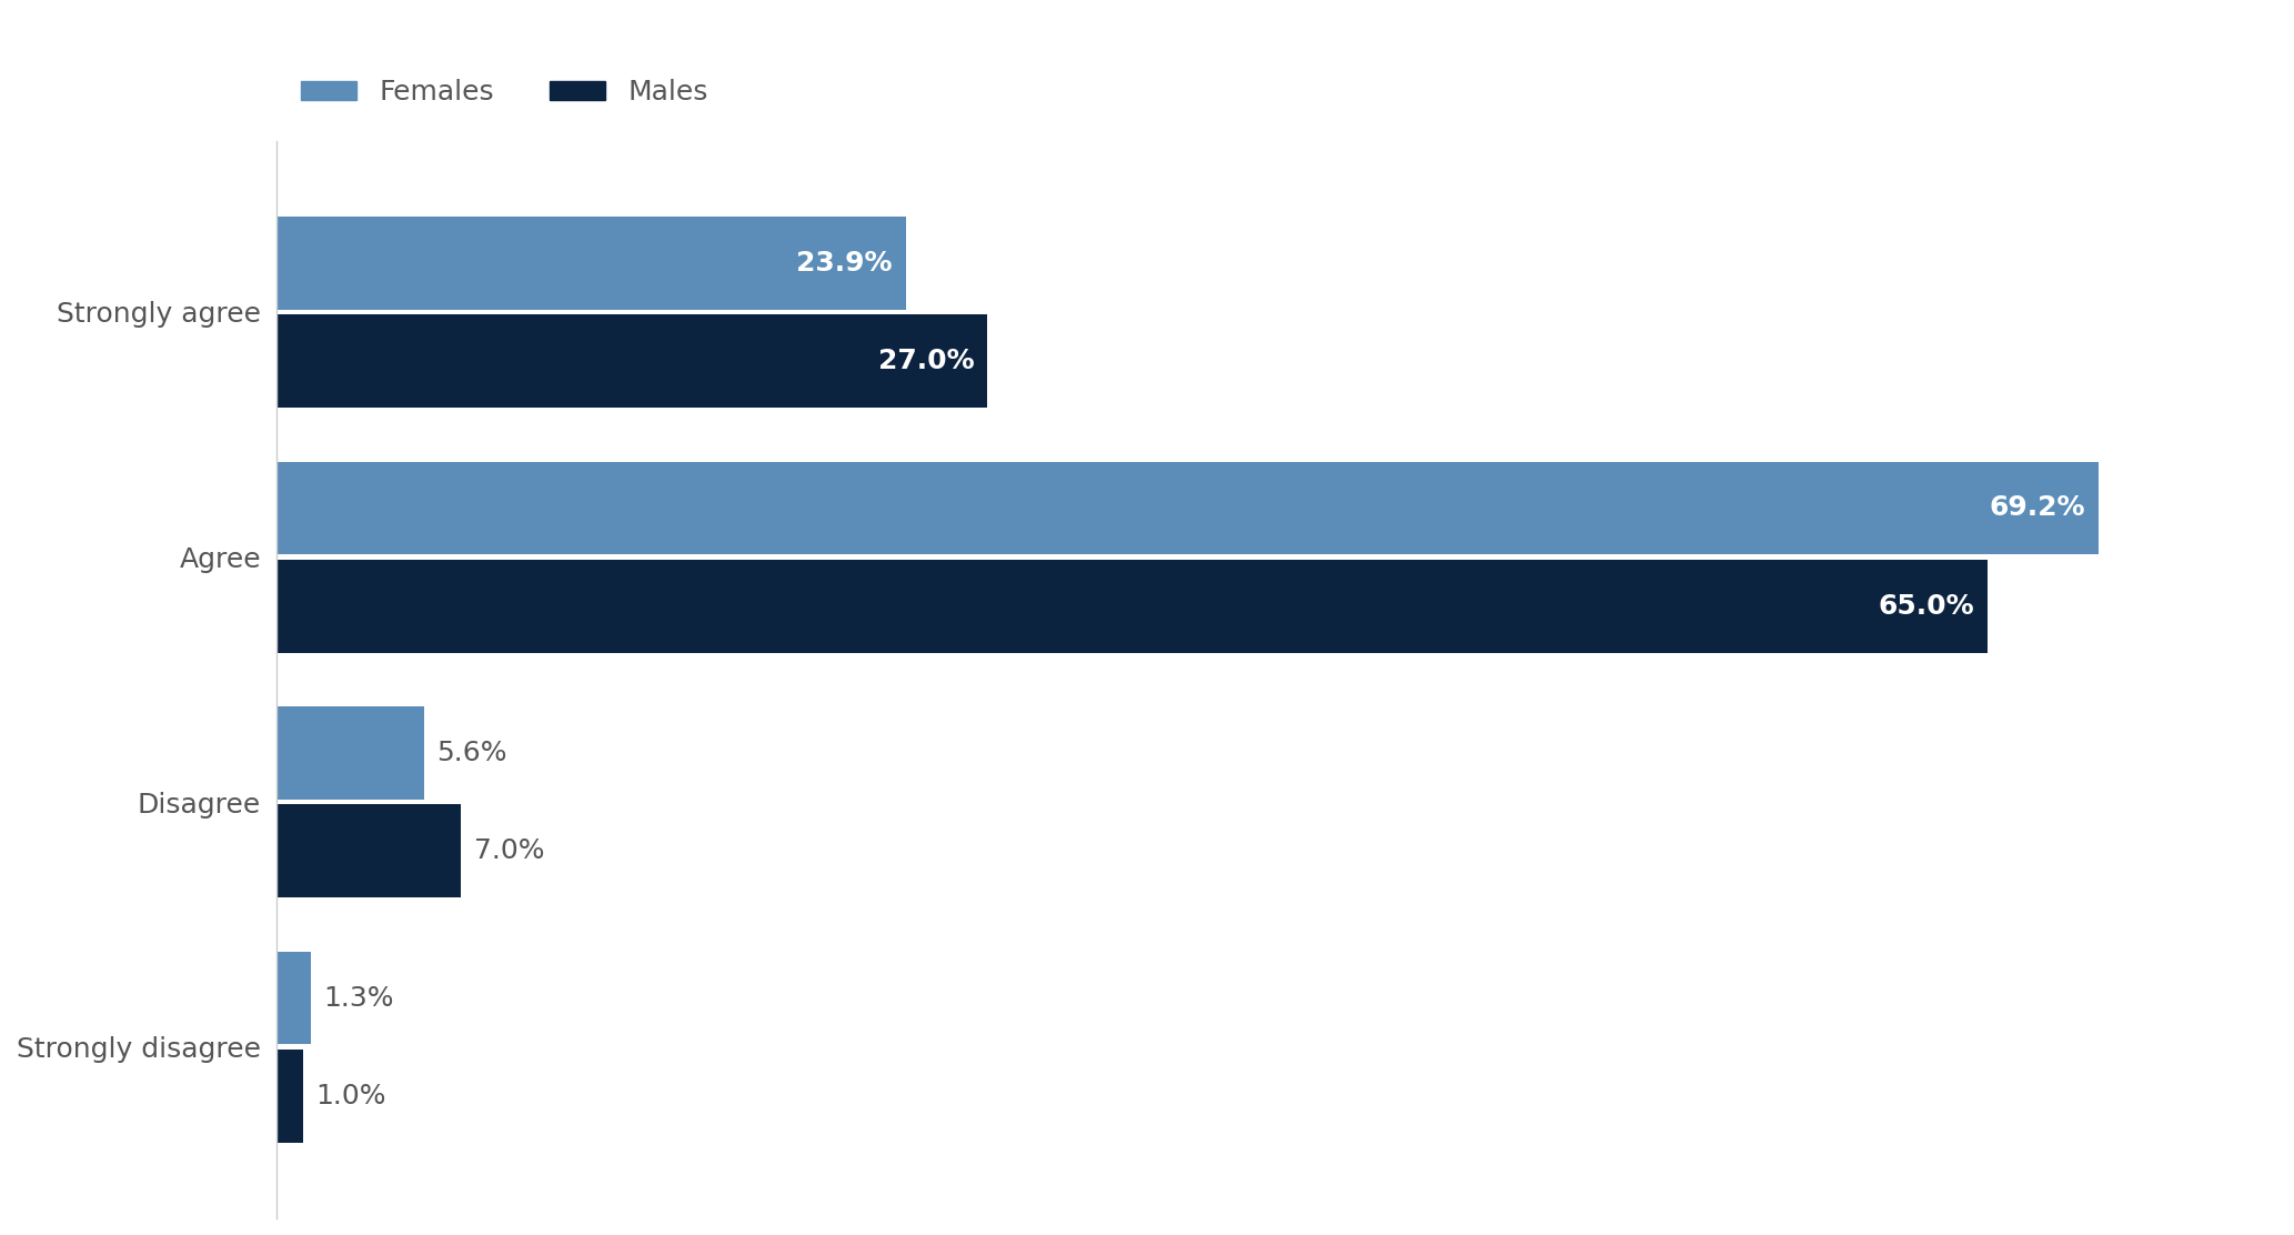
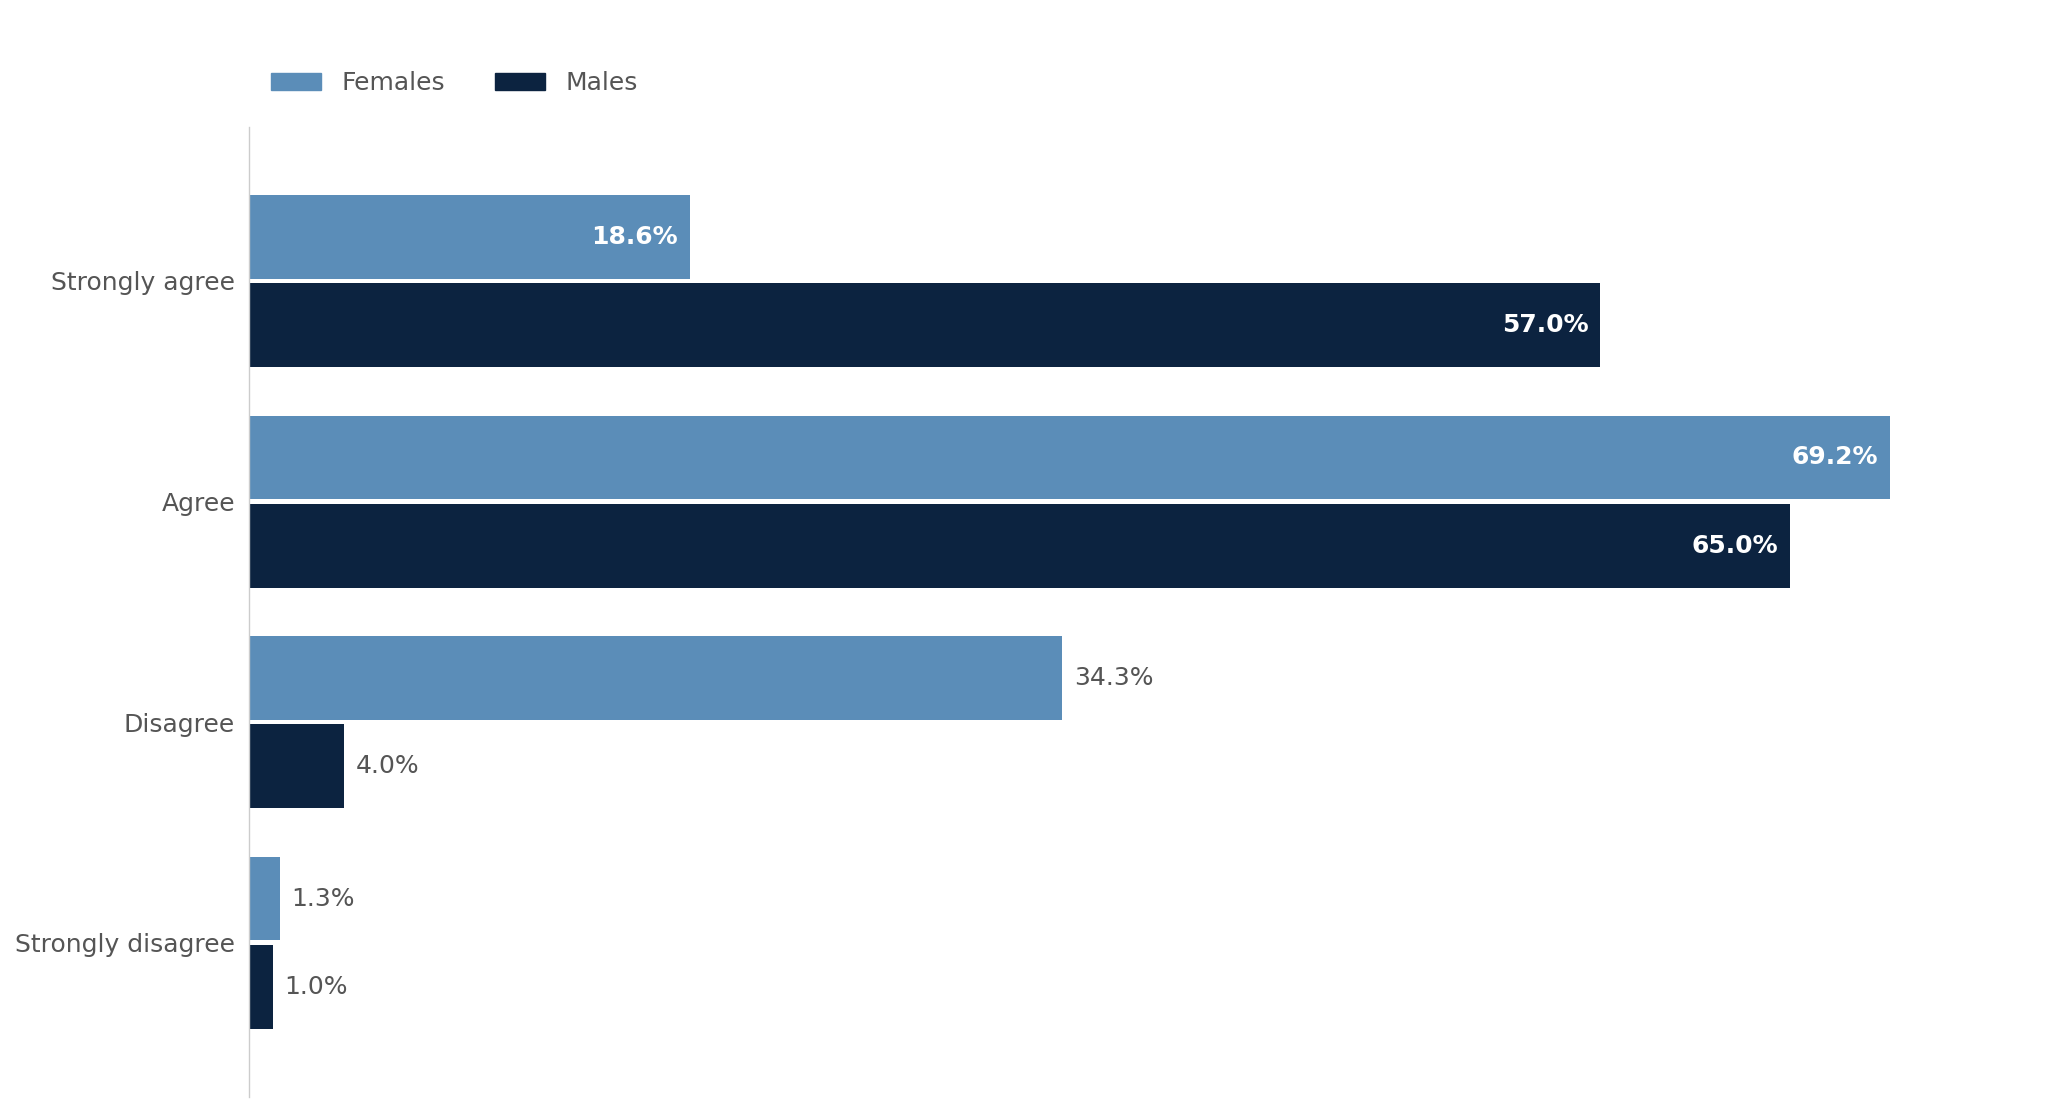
Females/Strongly agree: 23.9% -> 18.6%
Males/Strongly agree: 27.0% -> 57.0%
Females/Disagree: 5.6% -> 34.3%
Males/Disagree: 7.0% -> 4.0%
